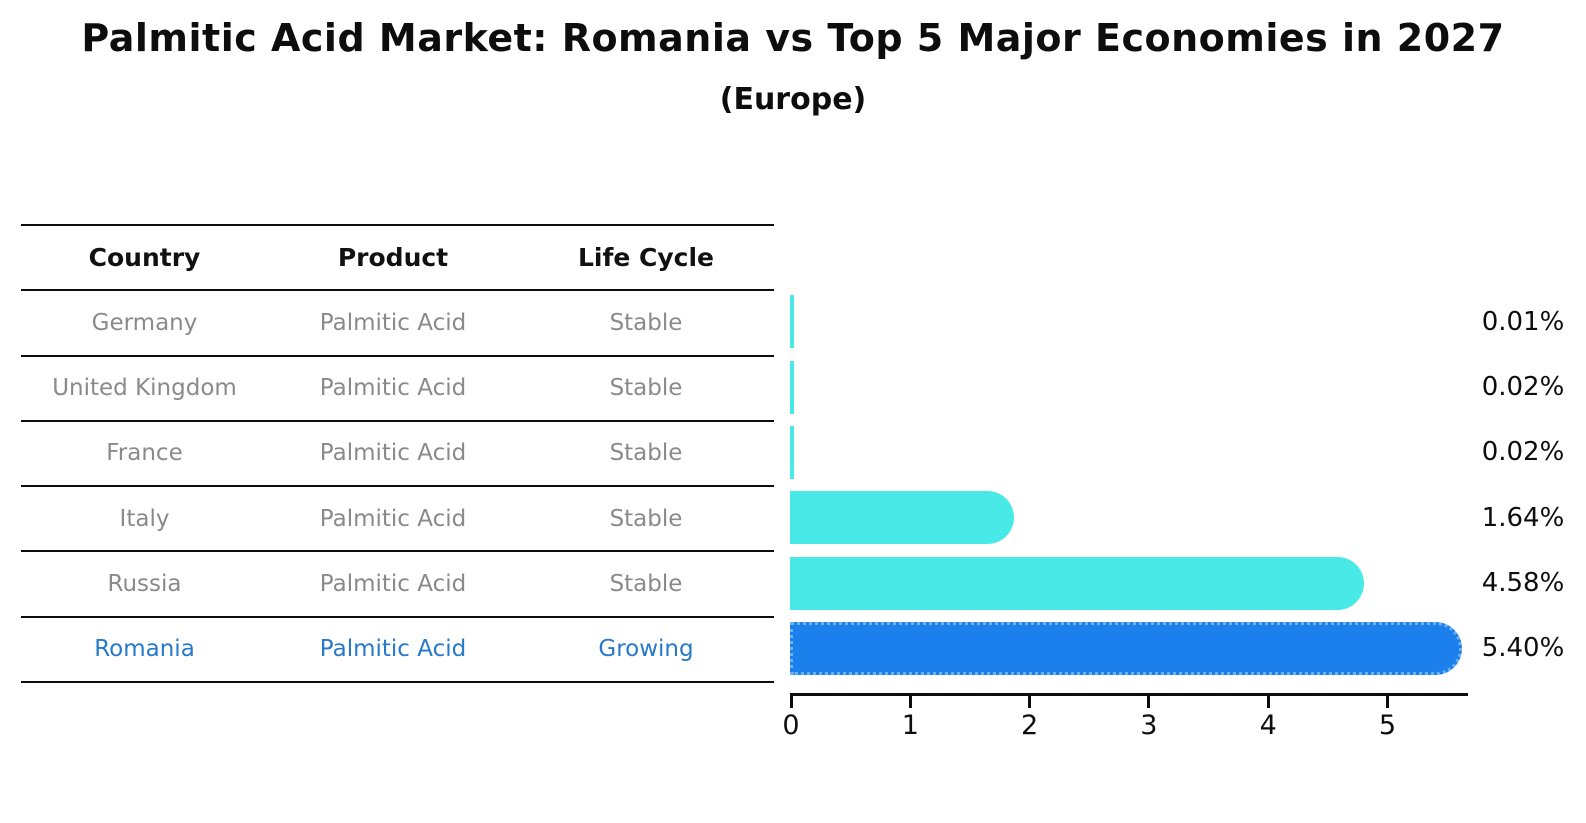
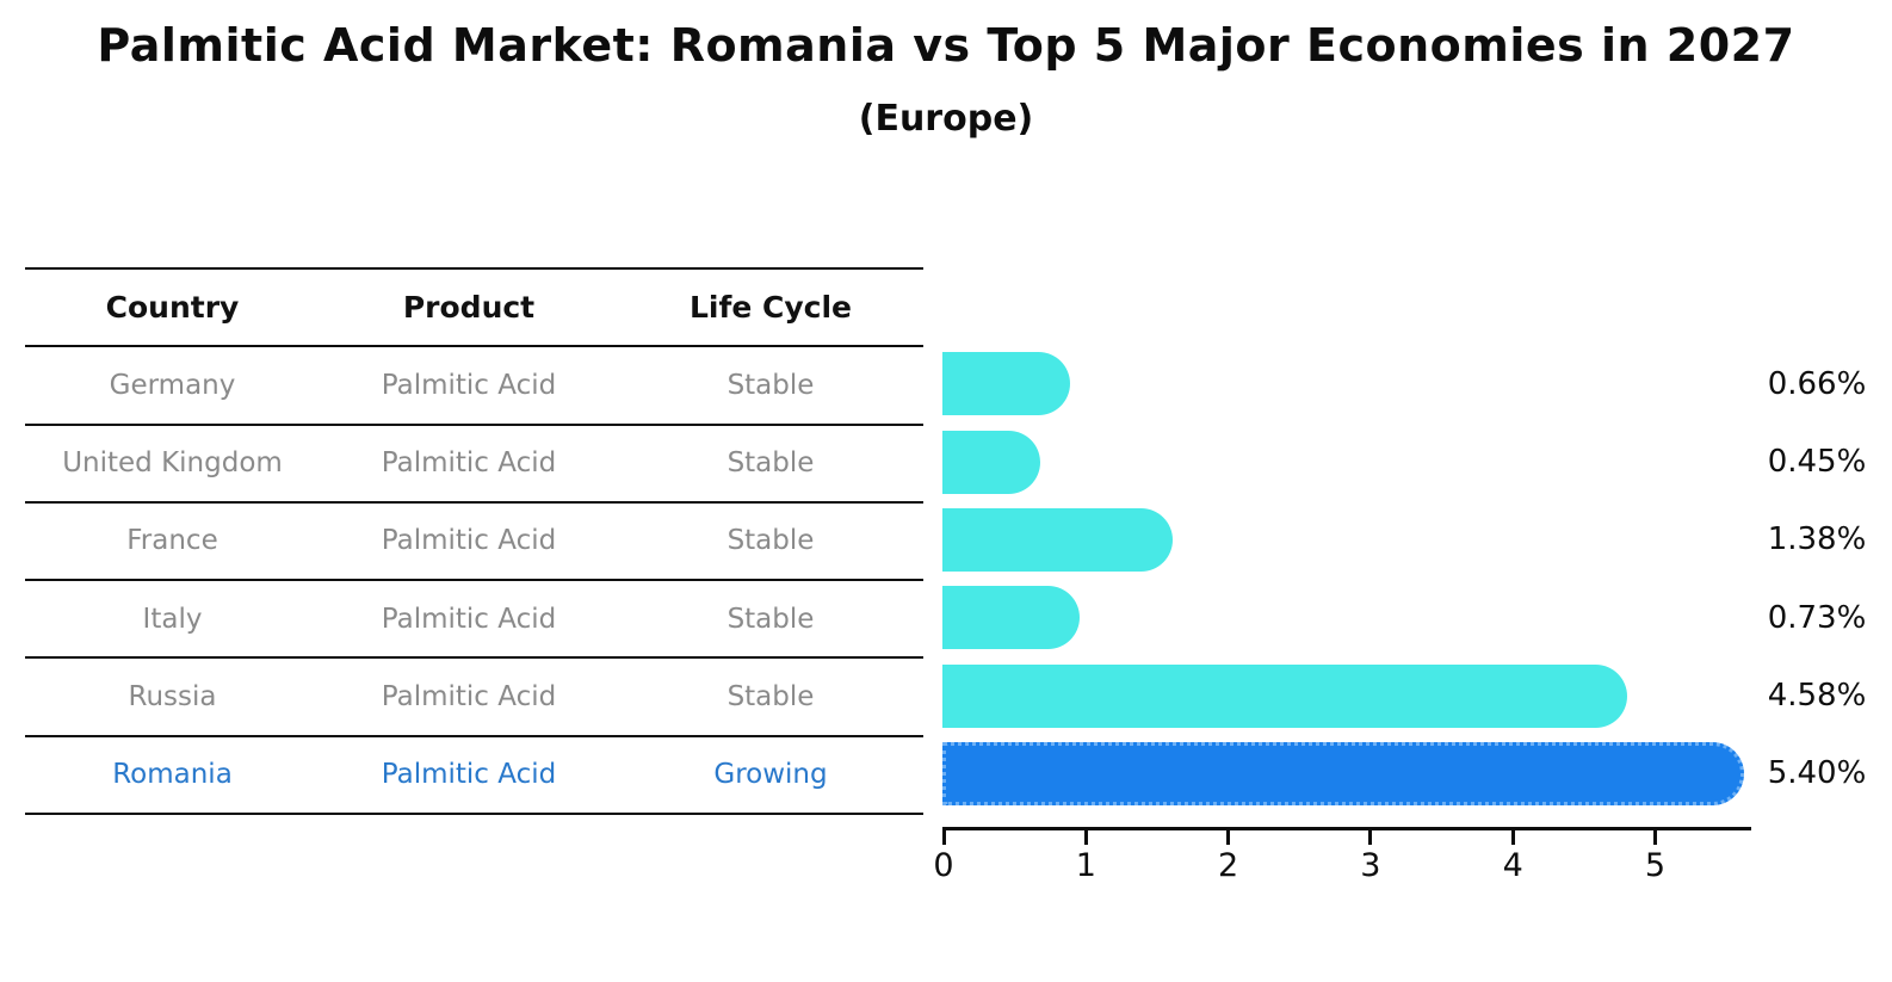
Germany: 0.01% -> 0.66%
United Kingdom: 0.02% -> 0.45%
France: 0.02% -> 1.38%
Italy: 1.64% -> 0.73%
